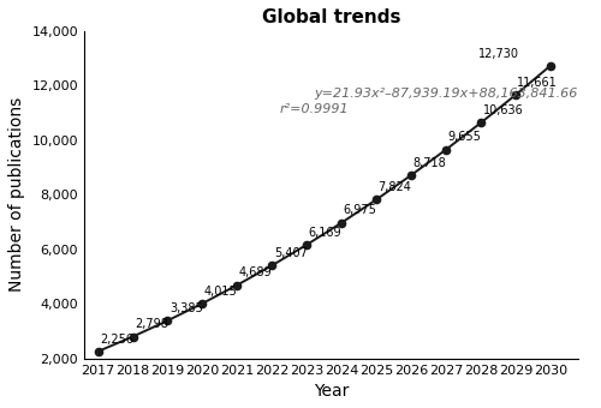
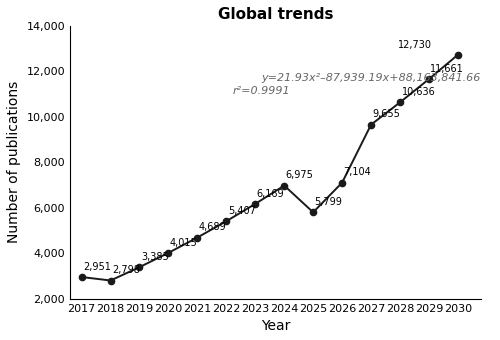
2017: 2,256 -> 2,951
2025: 7,824 -> 5,799
2026: 8,718 -> 7,104
